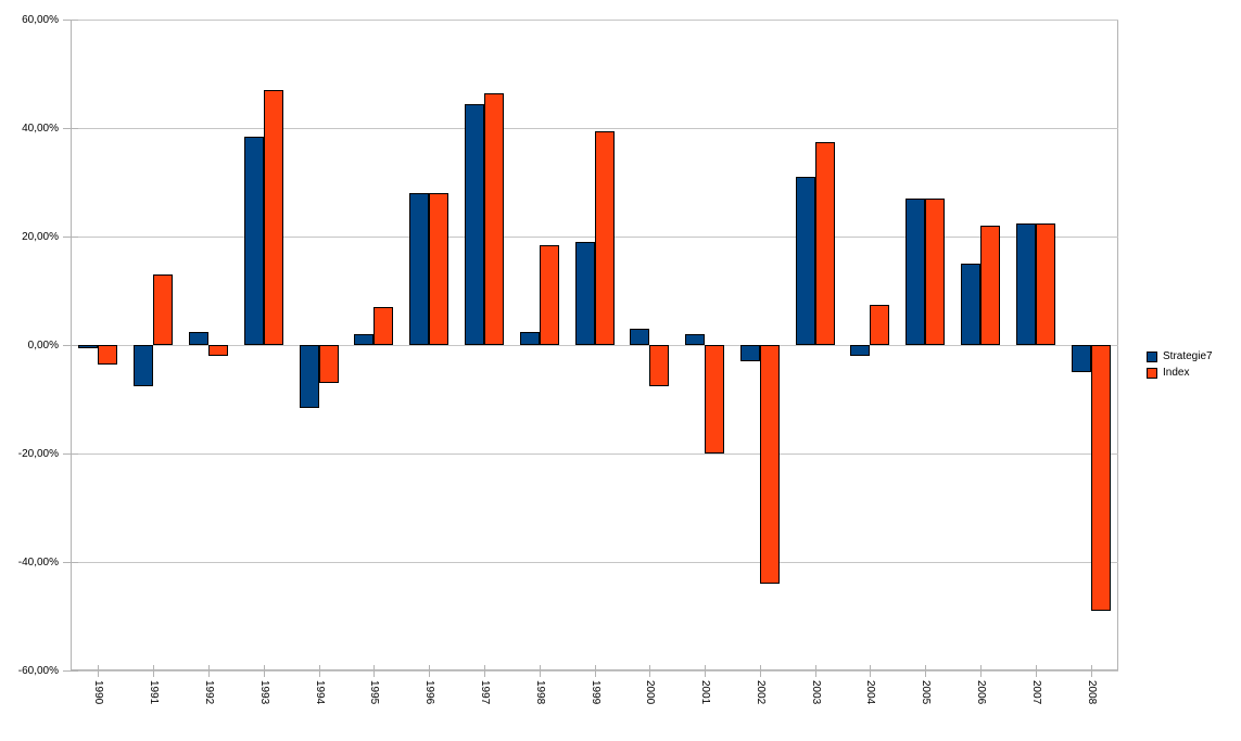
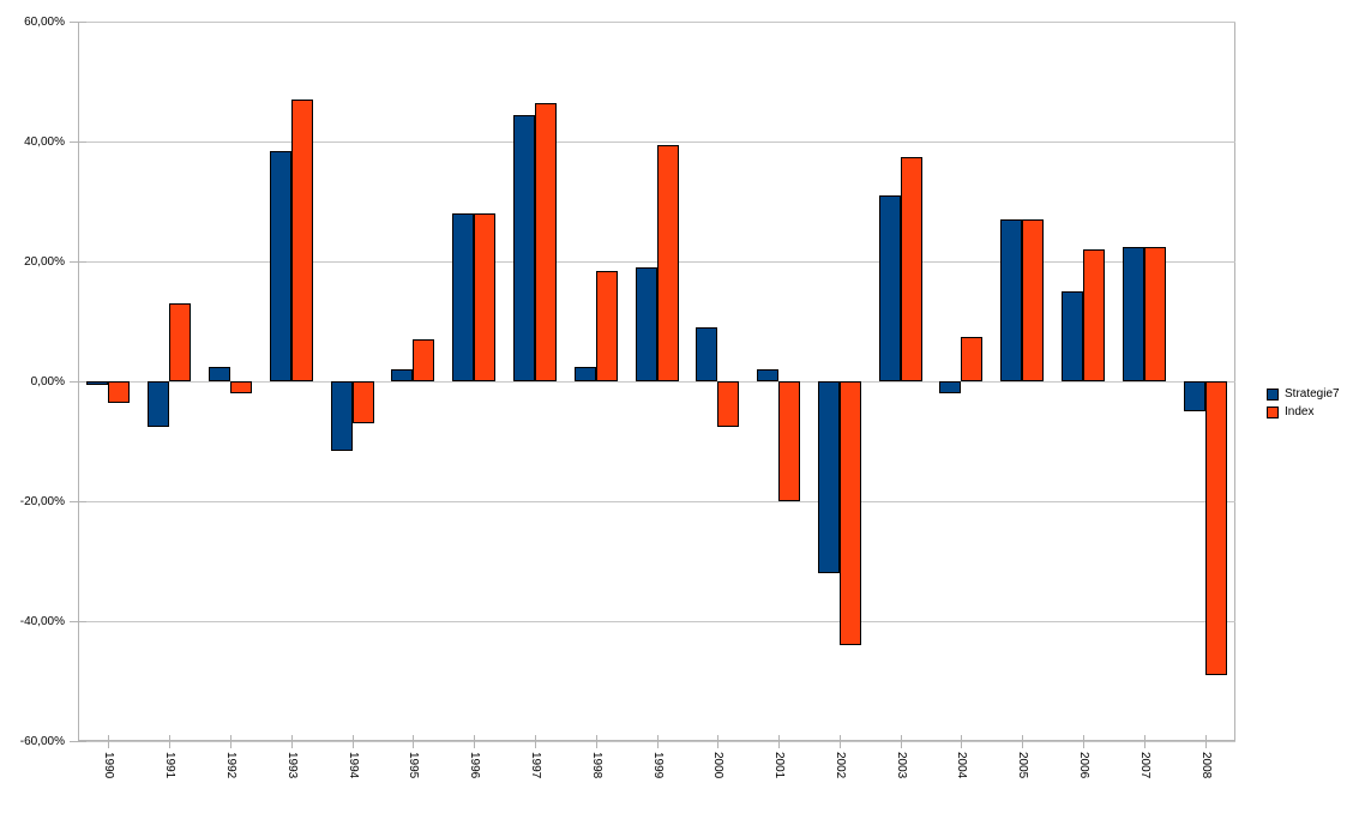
Strategie7/2000: 3% -> 9%
Strategie7/2002: -3% -> -32%
